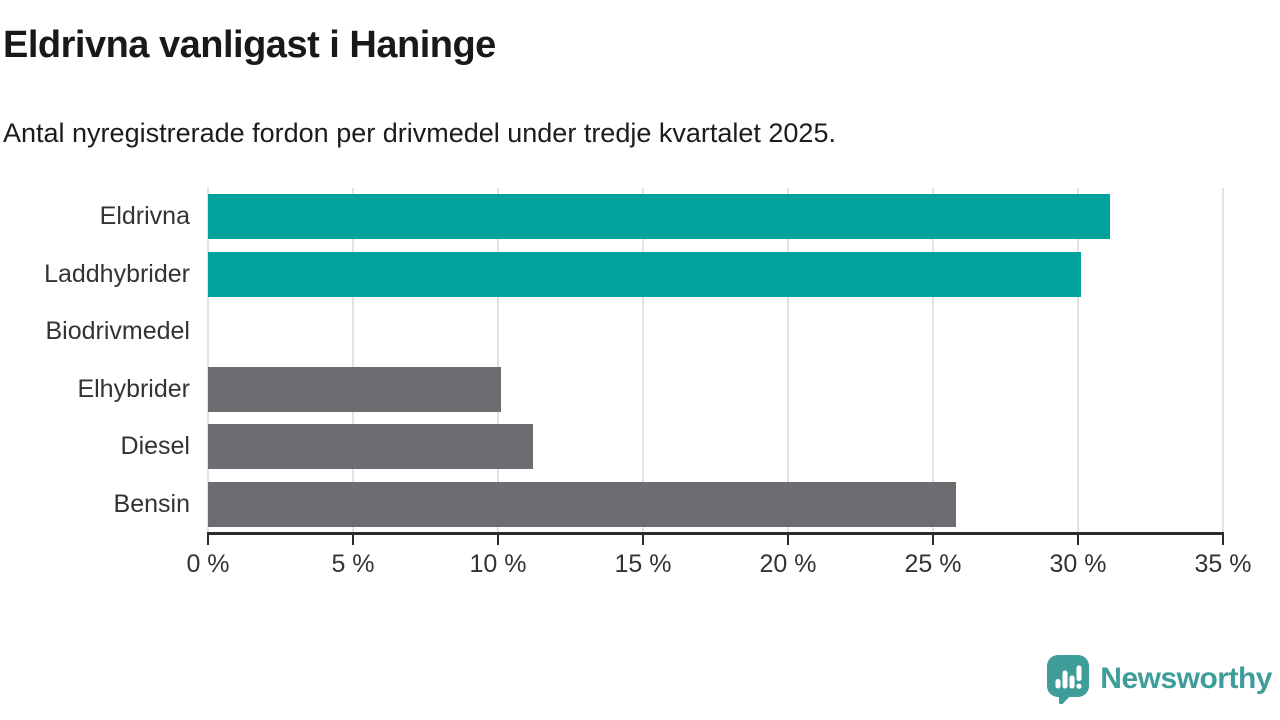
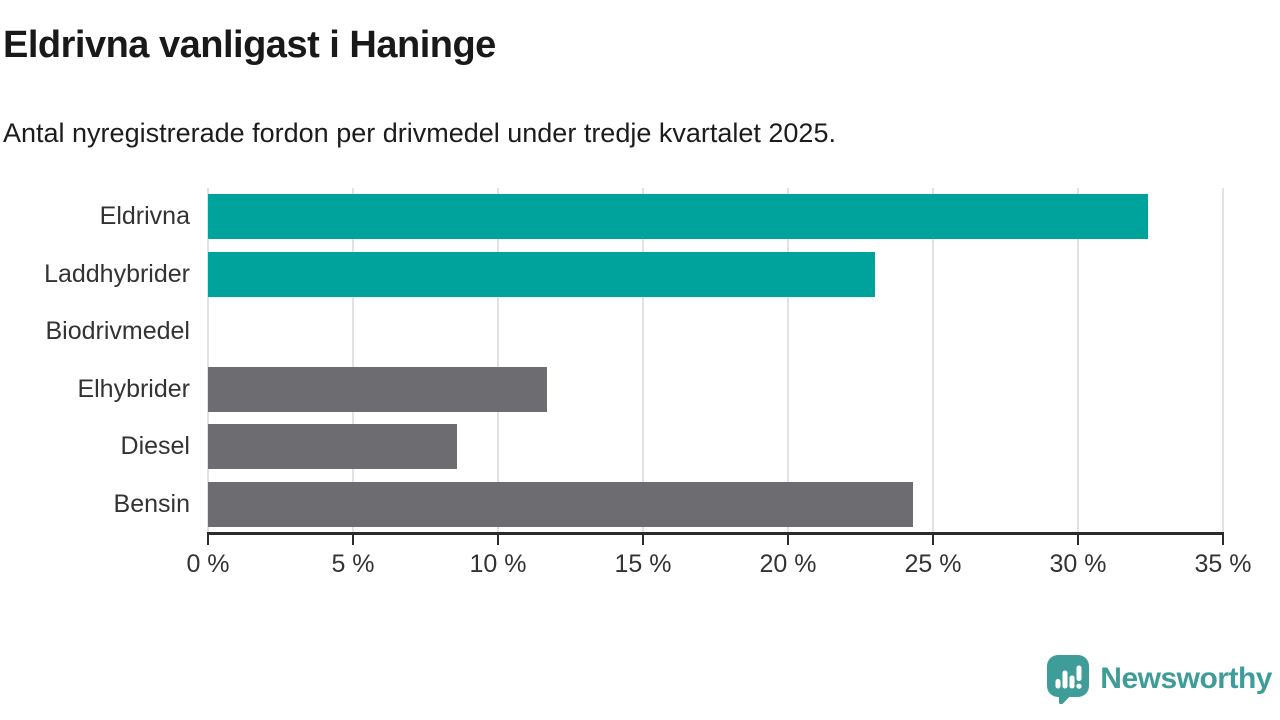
Eldrivna: 31.1% -> 32.4%
Laddhybrider: 30.1% -> 23.0%
Elhybrider: 10.1% -> 11.7%
Diesel: 11.2% -> 8.6%
Bensin: 25.8% -> 24.3%
